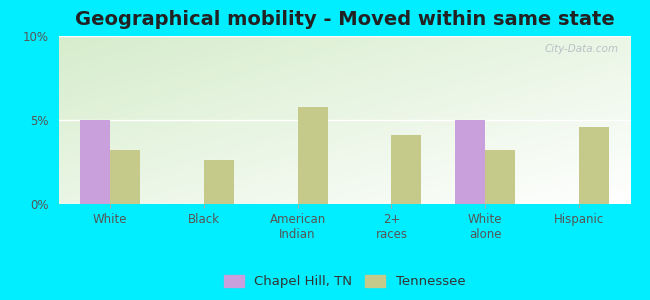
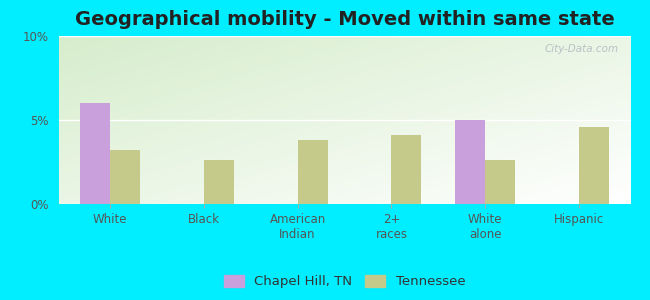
Chapel Hill, TN/White: 5% -> 6%
Tennessee/American Indian: 5.8% -> 3.8%
Tennessee/White alone: 3.2% -> 2.6%
